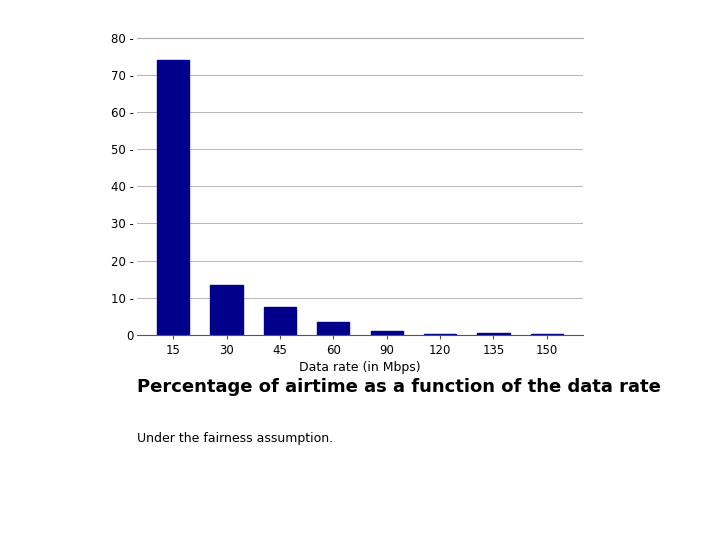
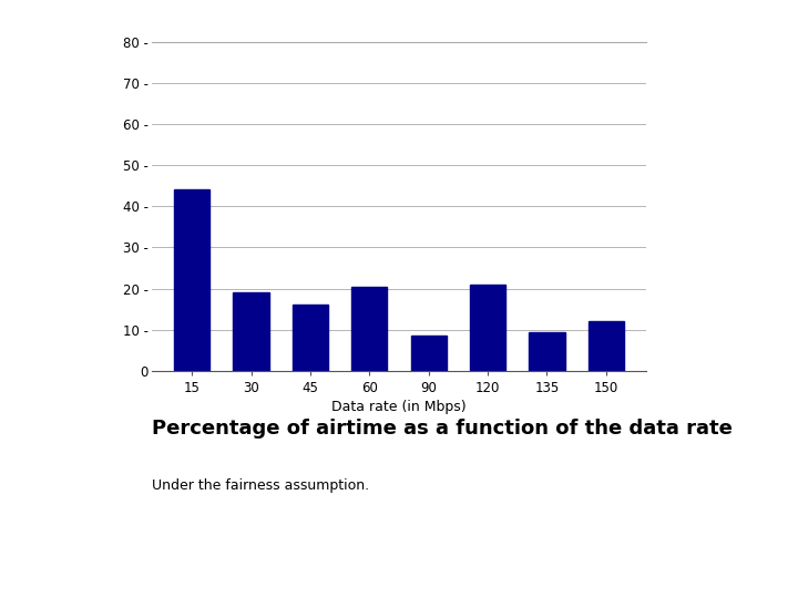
15: 74.0 - -> 44.0 -
30: 13.5 - -> 19.0 -
45: 7.5 - -> 16.0 -
60: 3.5 - -> 20.5 -
90: 1.0 - -> 8.5 -
120: 0.3 - -> 21.0 -
135: 0.4 - -> 9.5 -
150: 0.3 - -> 12.0 -
